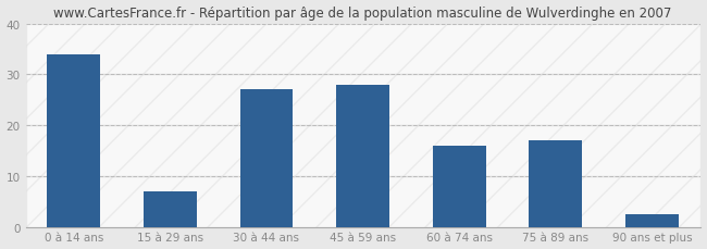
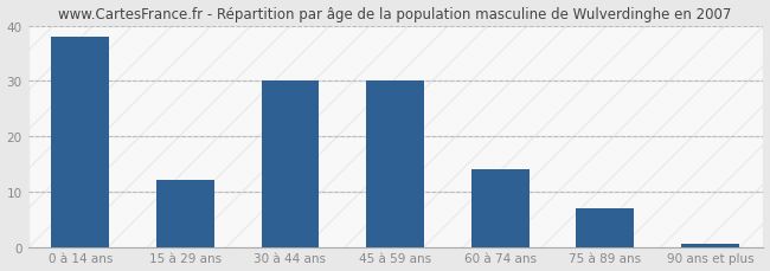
0 à 14 ans: 34.0 -> 38.0
15 à 29 ans: 7.0 -> 12.0
30 à 44 ans: 27.0 -> 30.0
45 à 59 ans: 28.0 -> 30.0
60 à 74 ans: 16.0 -> 14.0
75 à 89 ans: 17.0 -> 7.0
90 ans et plus: 2.5 -> 0.5
